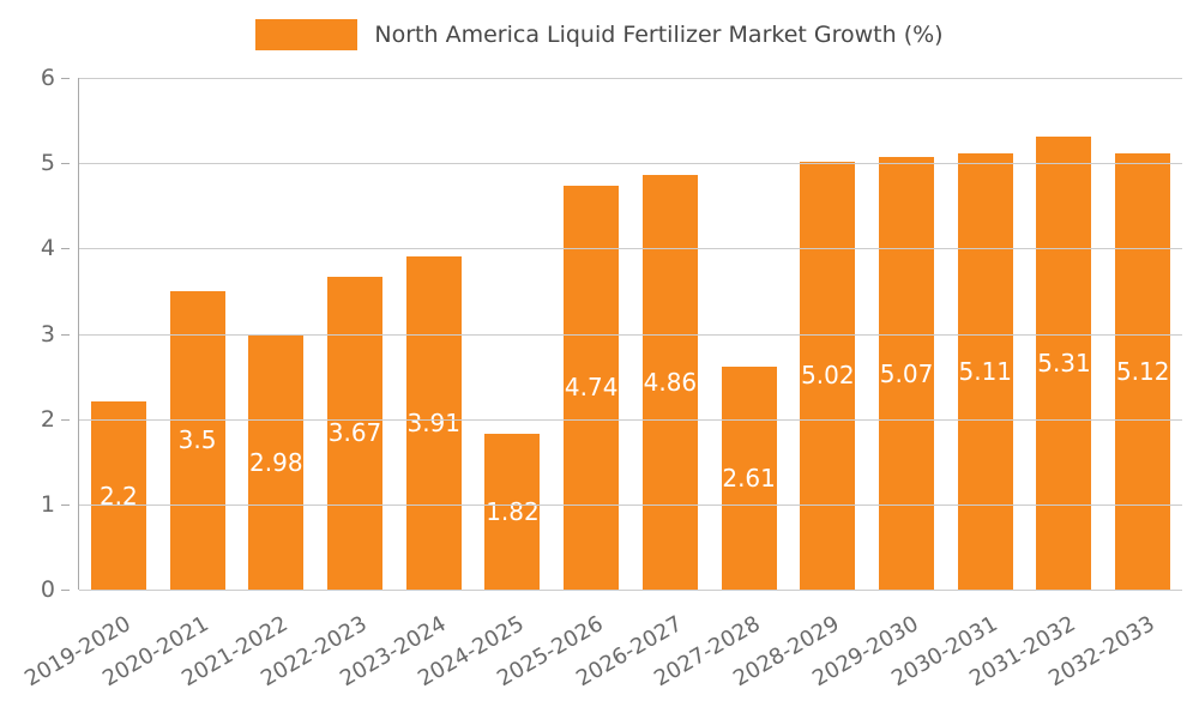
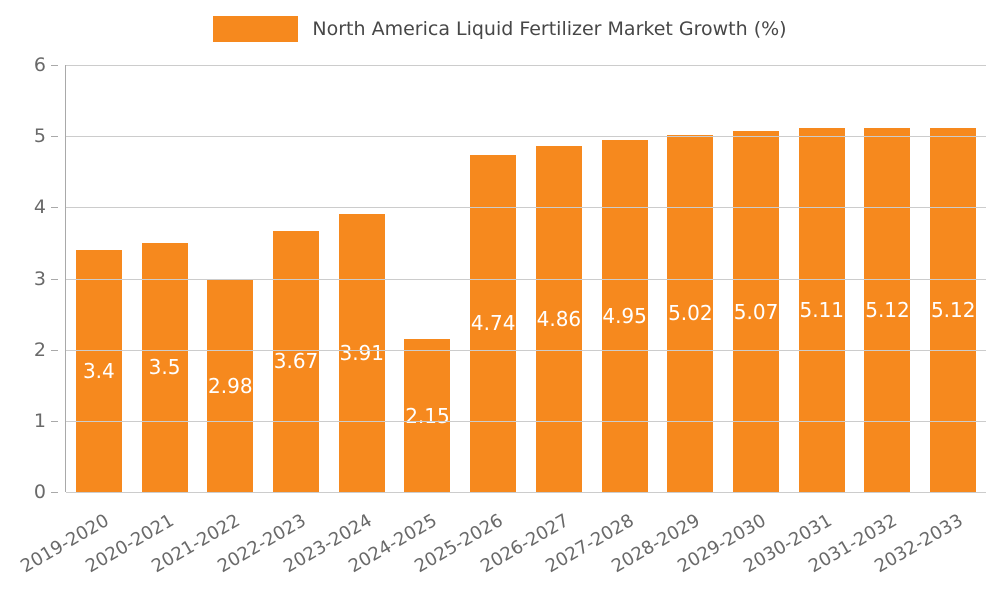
2019-2020: 2.2 -> 3.4
2024-2025: 1.82 -> 2.15
2027-2028: 2.61 -> 4.95
2031-2032: 5.31 -> 5.12
